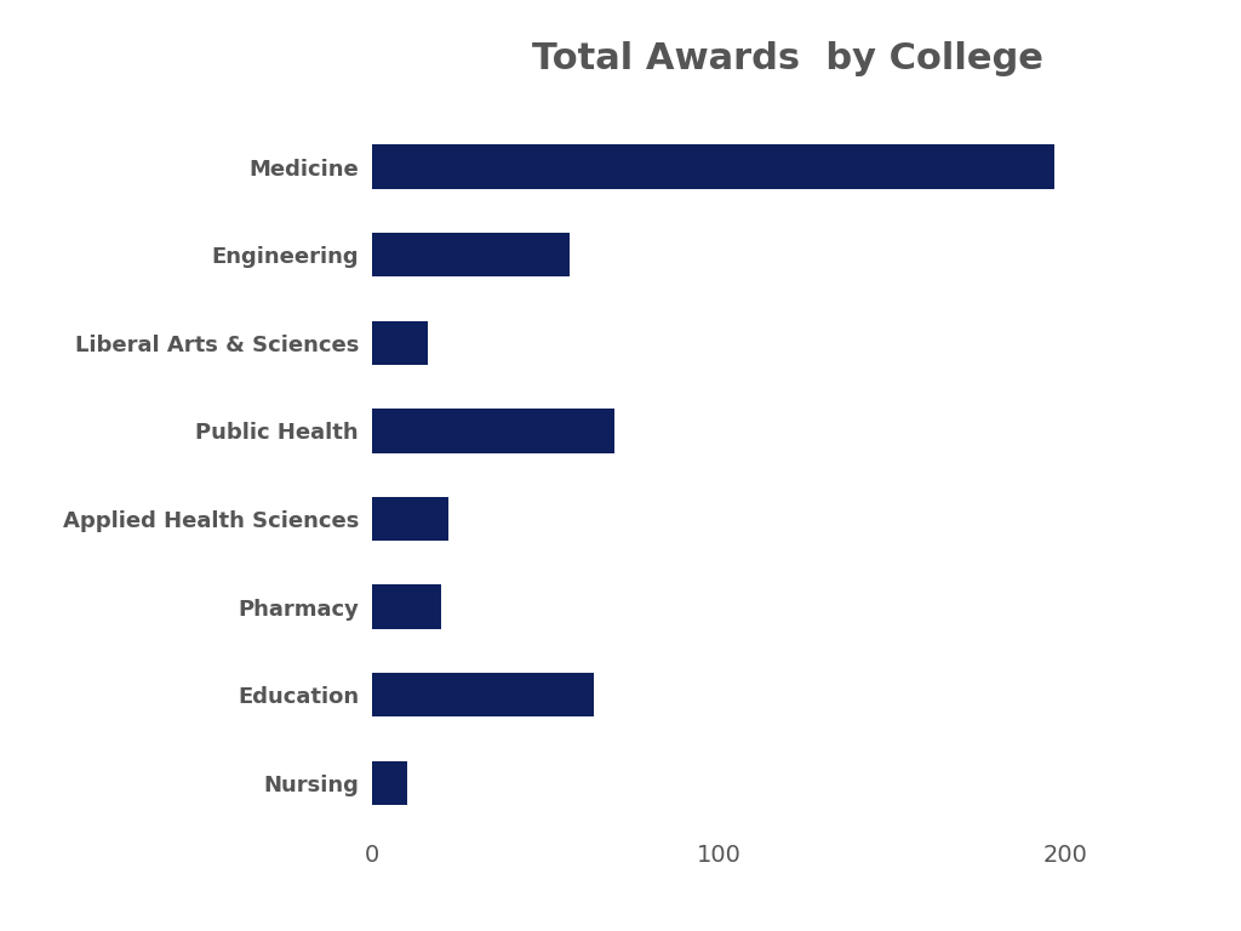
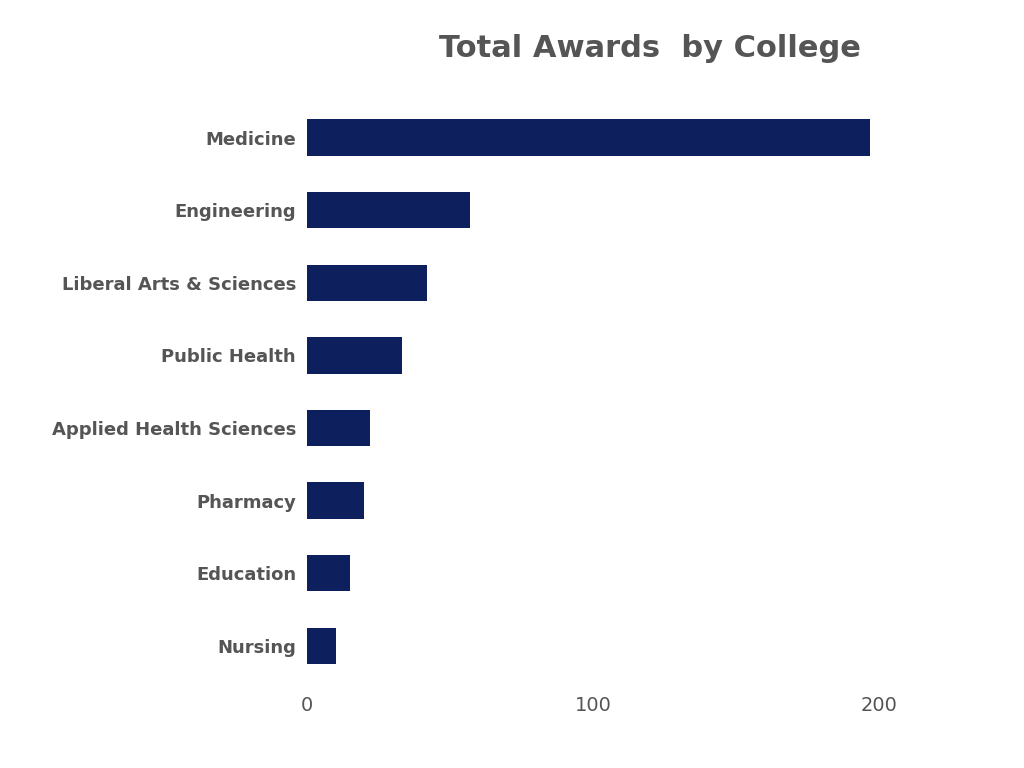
Liberal Arts & Sciences: 16 -> 42
Public Health: 70 -> 33
Education: 64 -> 15
